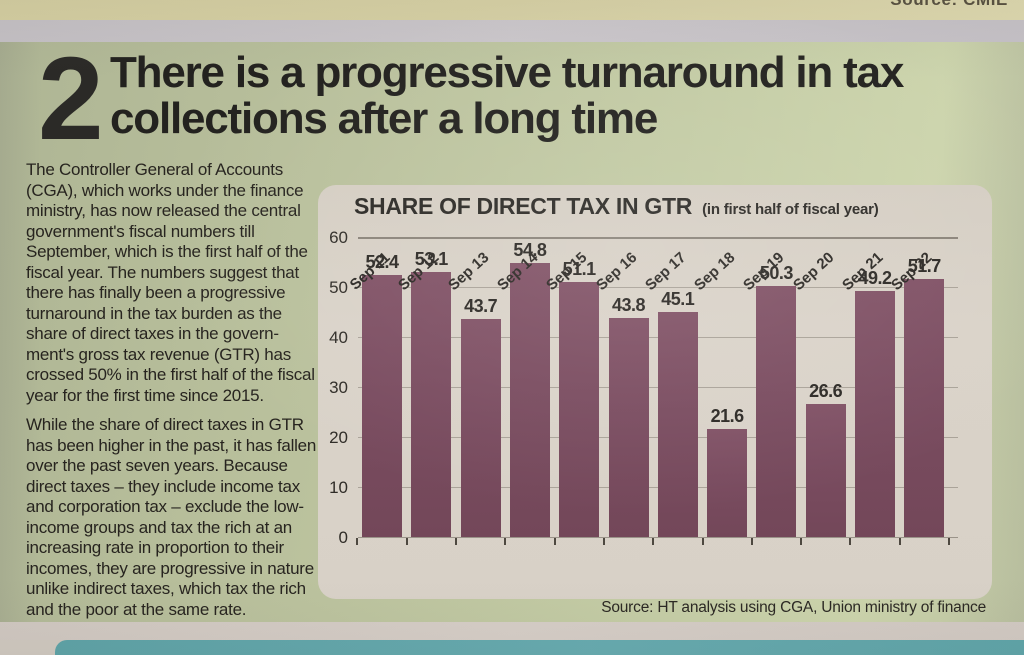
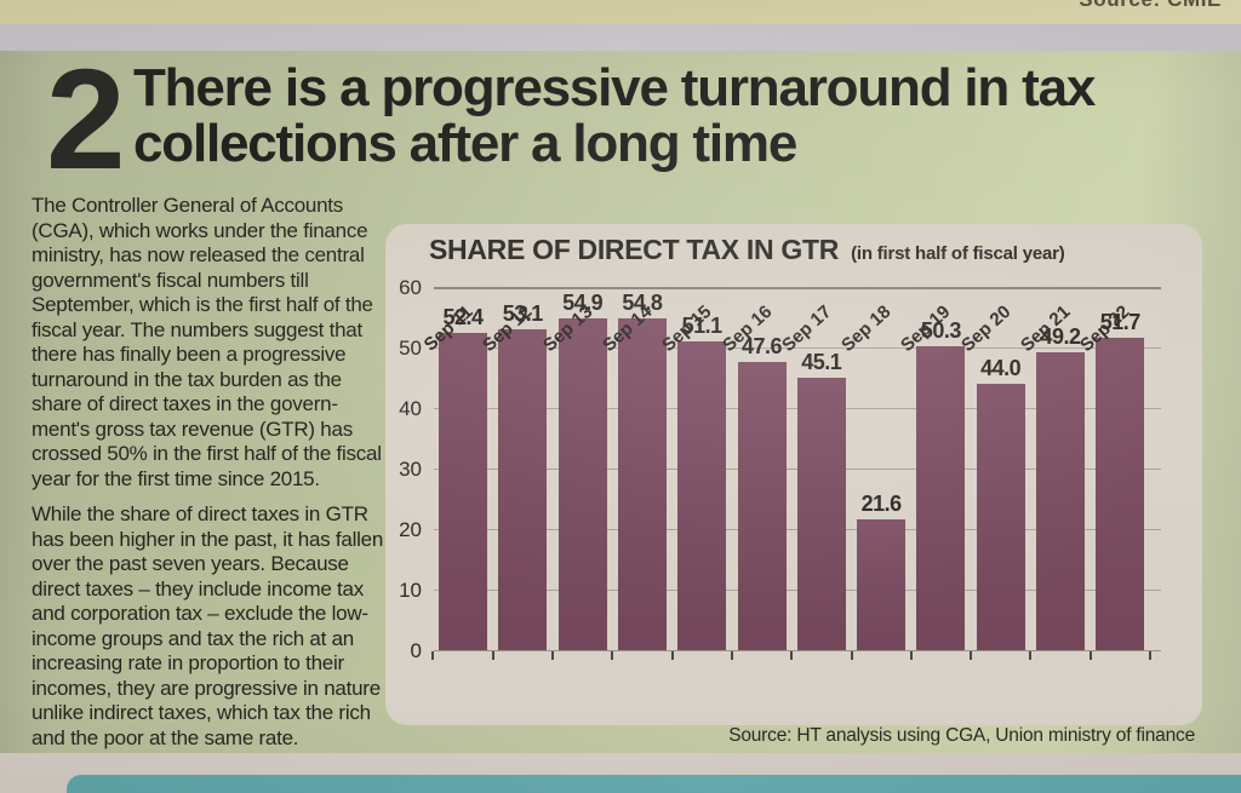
Sep 13: 43.7 -> 54.9
Sep 16: 43.8 -> 47.6
Sep 20: 26.6 -> 44.0
